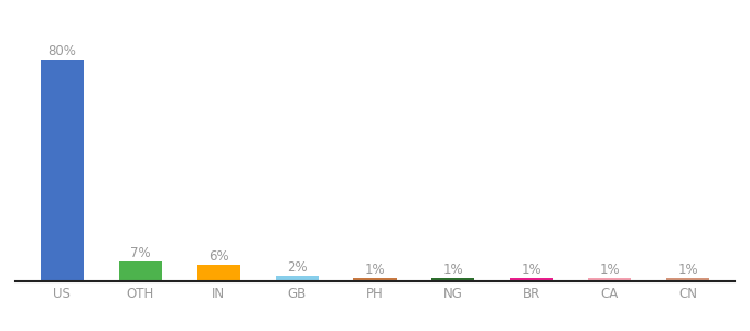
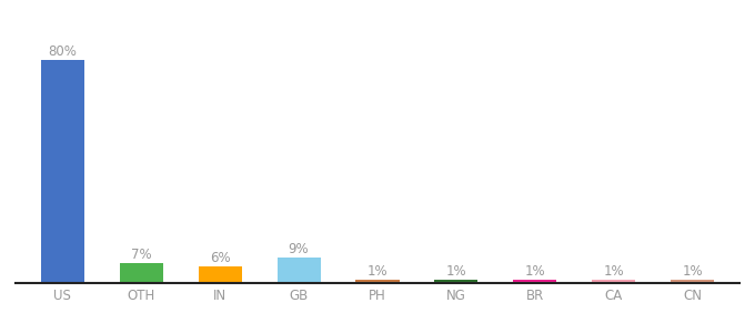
GB: 2% -> 9%
